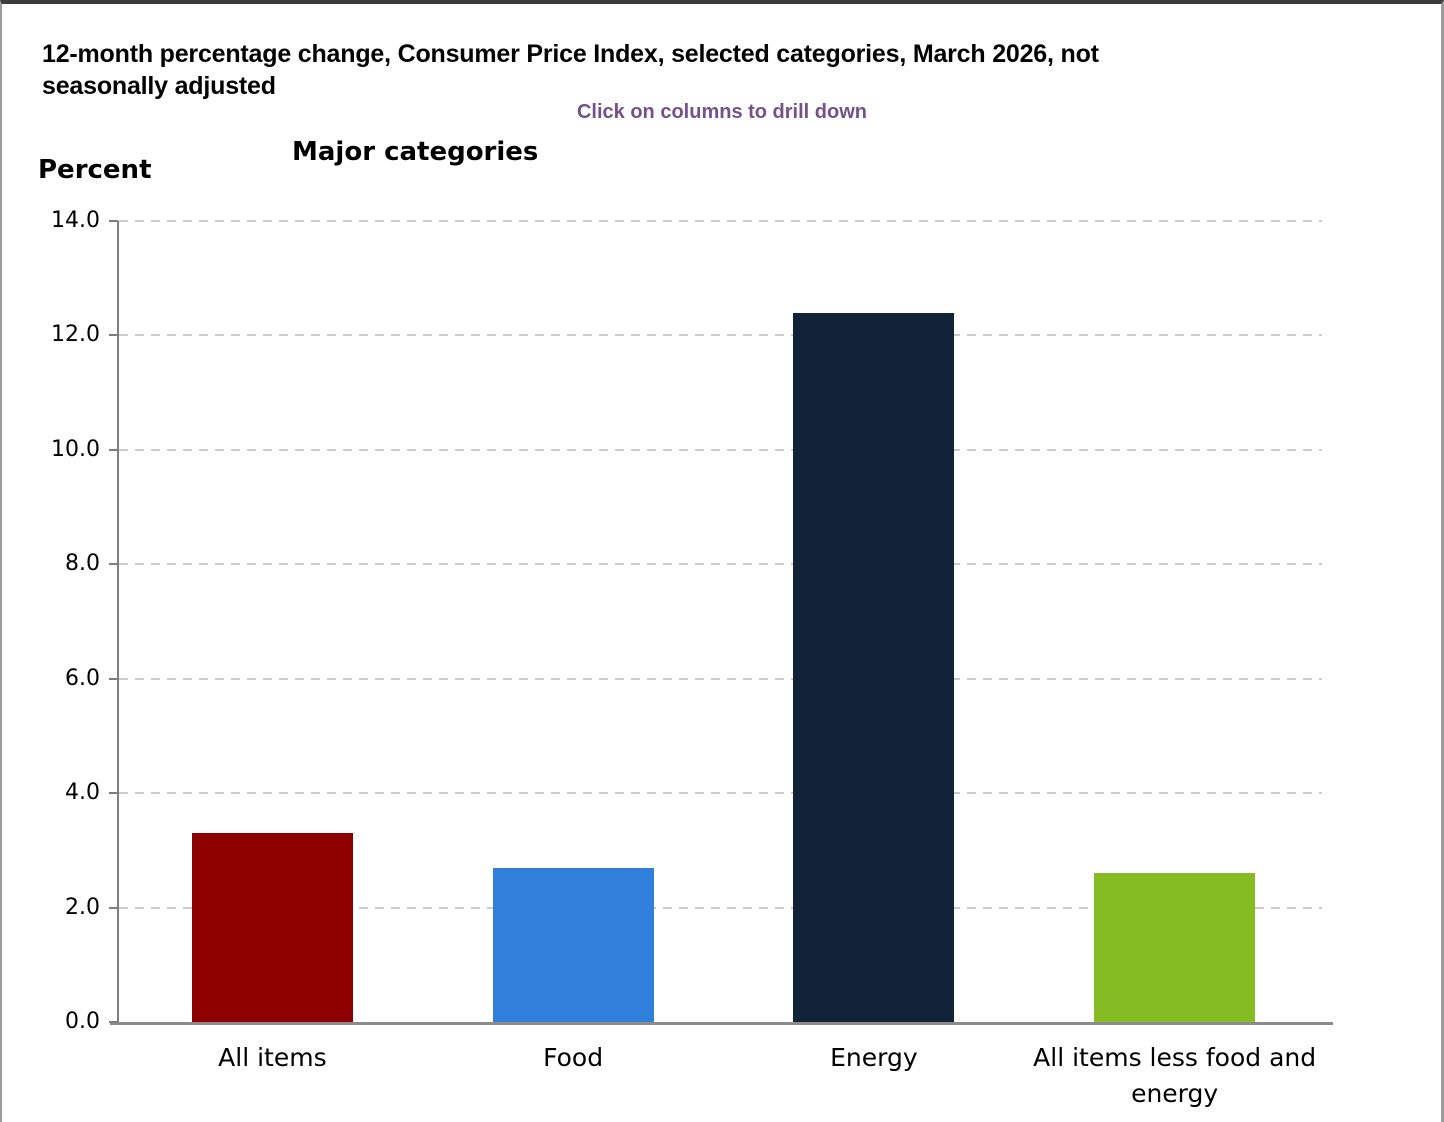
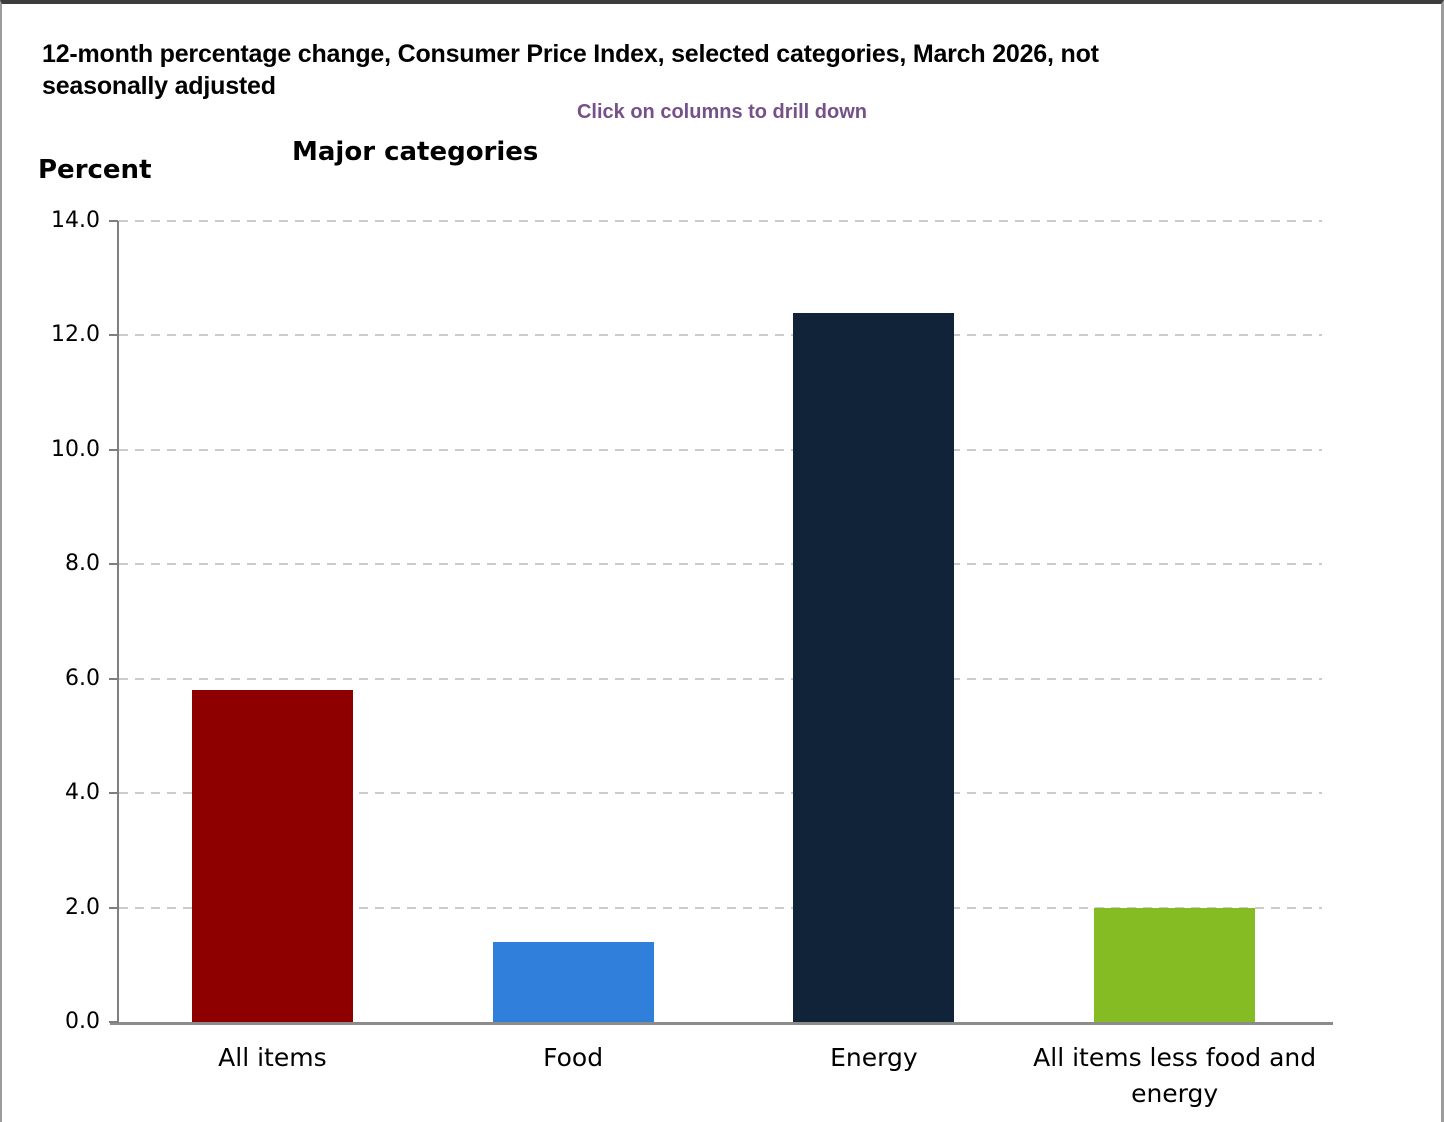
All items: 3.3 -> 5.8
Food: 2.7 -> 1.4
All items less food and energy: 2.6 -> 2.0
